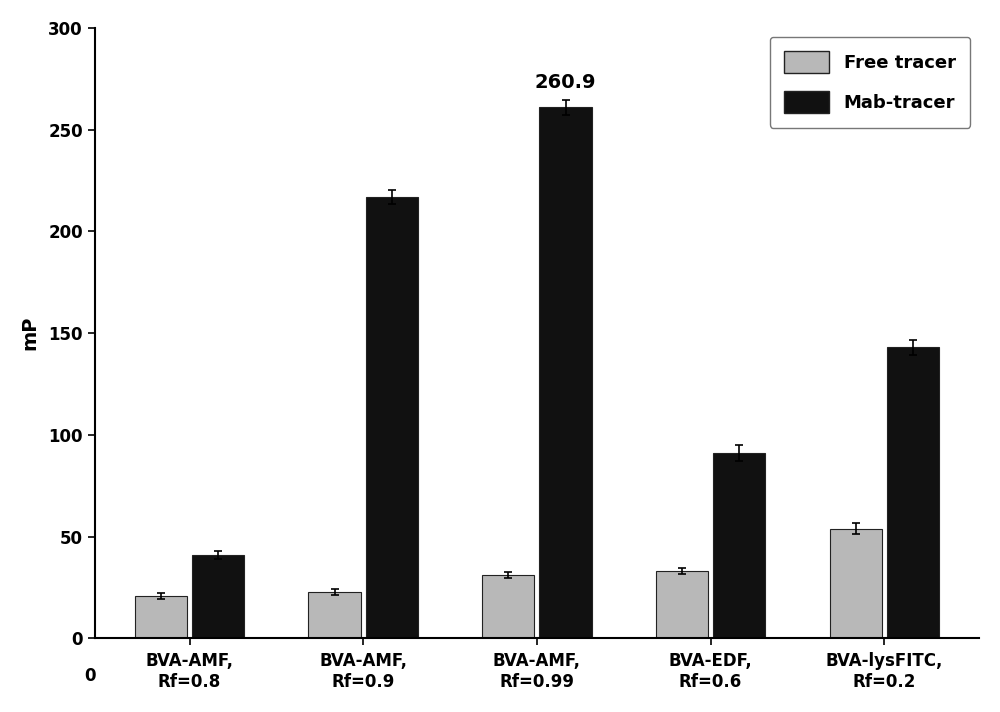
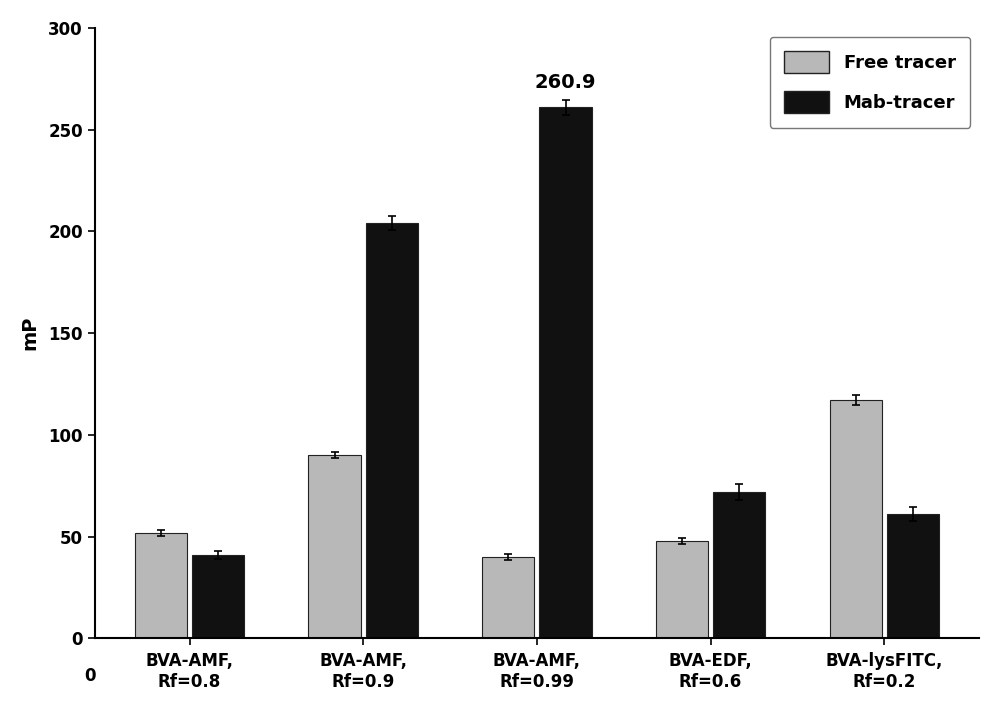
Free tracer/BVA-AMF, Rf=0.8: 21 -> 52
Free tracer/BVA-AMF, Rf=0.9: 23 -> 90
Mab-tracer/BVA-AMF, Rf=0.9: 217.0 -> 204.0
Free tracer/BVA-AMF, Rf=0.99: 31 -> 40
Free tracer/BVA-EDF, Rf=0.6: 33 -> 48
Mab-tracer/BVA-EDF, Rf=0.6: 91.0 -> 72.0
Free tracer/BVA-lysFITC, Rf=0.2: 54 -> 117
Mab-tracer/BVA-lysFITC, Rf=0.2: 143.0 -> 61.0
